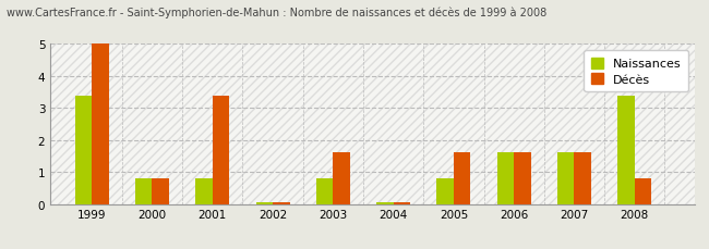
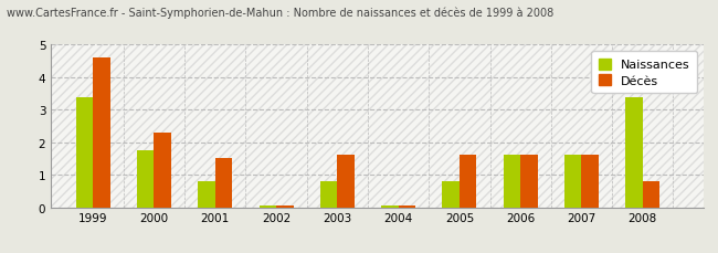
Décès/1999: 5.00 -> 4.60
Naissances/2000: 0.80 -> 1.75
Décès/2000: 0.80 -> 2.30
Décès/2001: 3.40 -> 1.50
